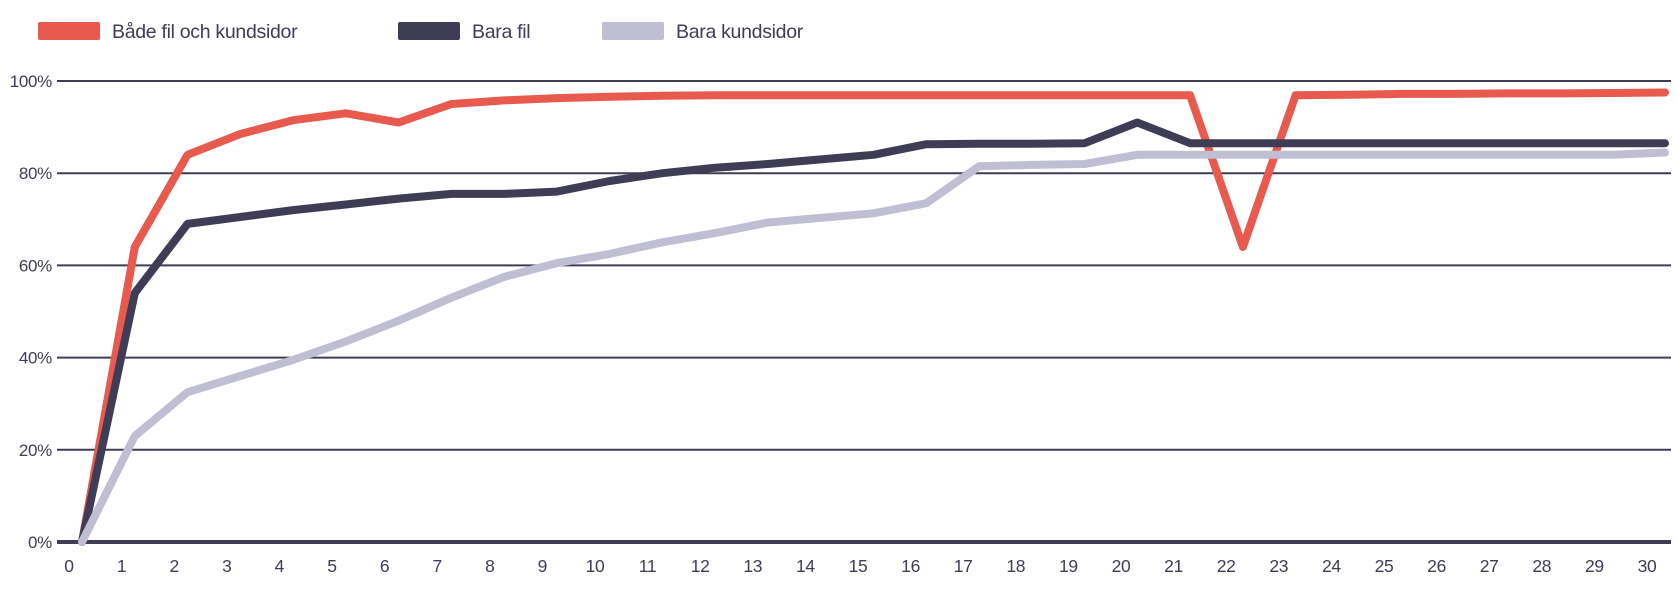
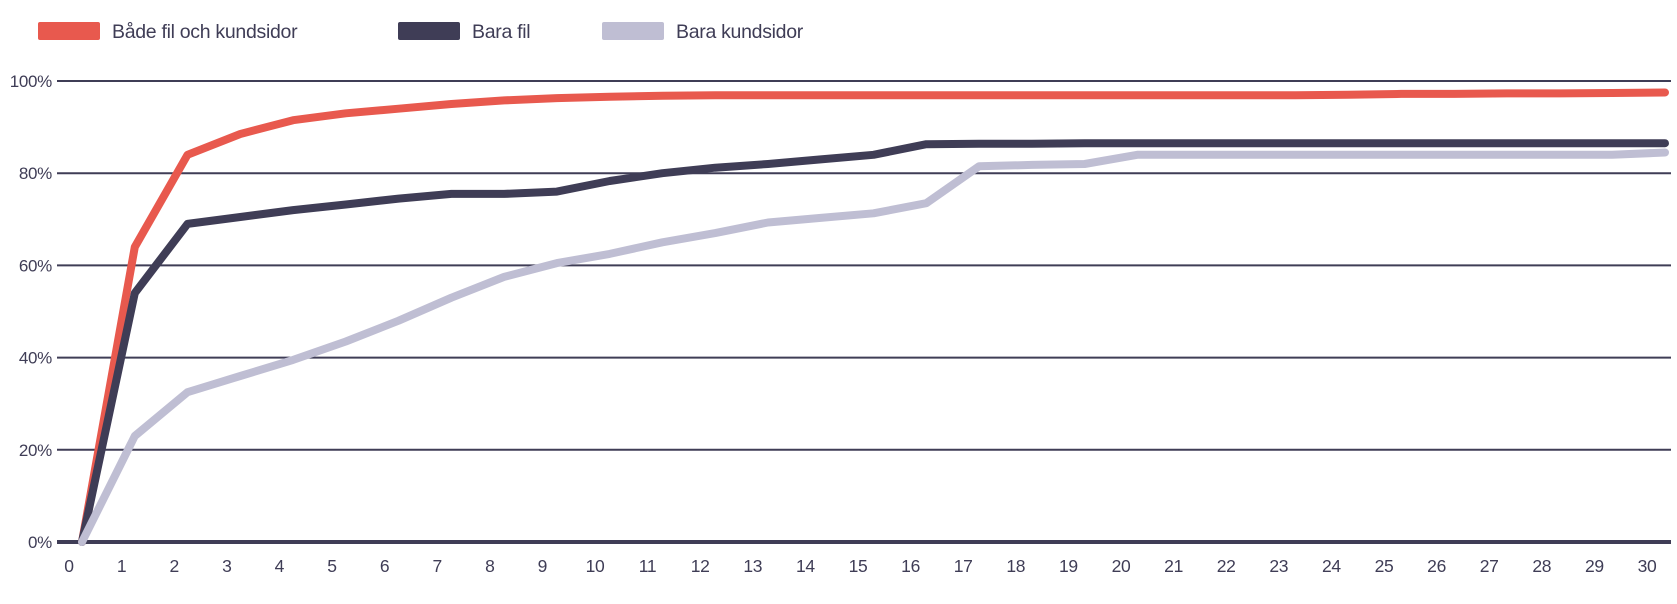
Både fil och kundsidor/6: 91% -> 94%
Bara fil/20: 91% -> 86%
Både fil och kundsidor/22: 64% -> 97%
